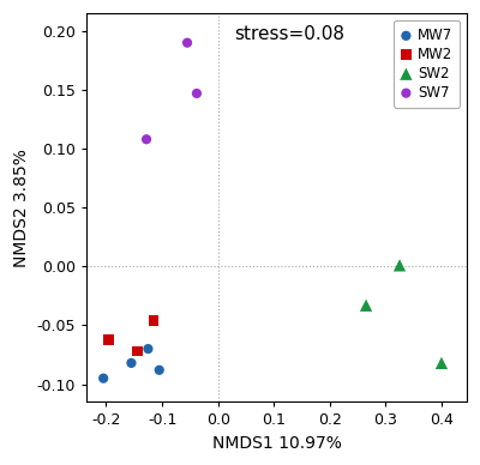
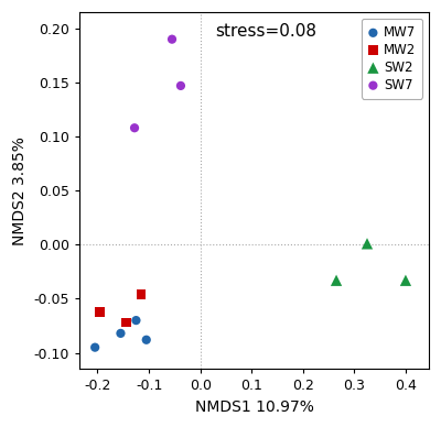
SW2/0.4: -0.082 -> -0.033
